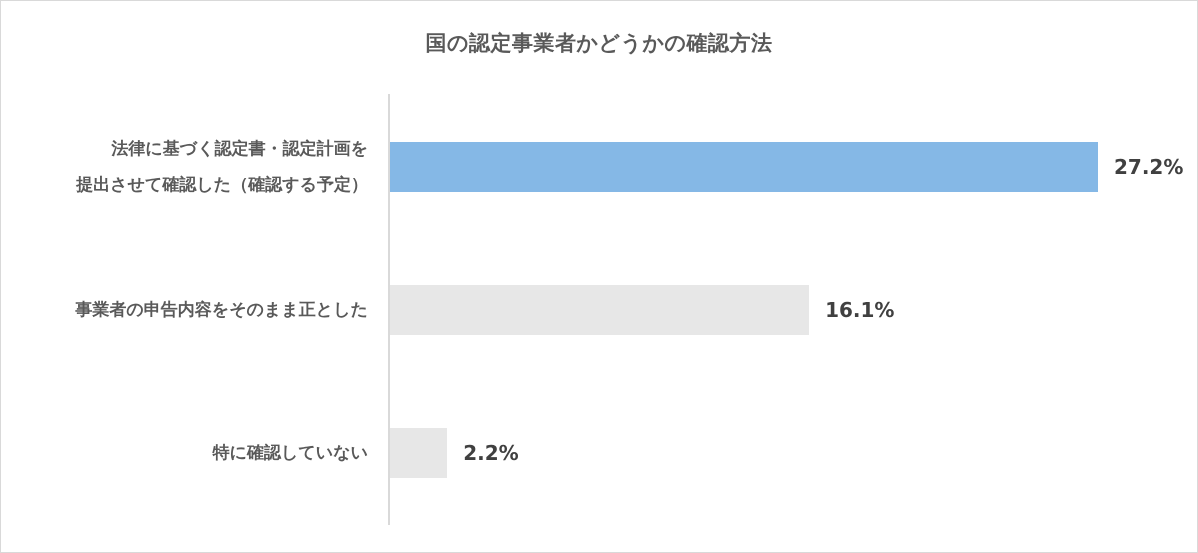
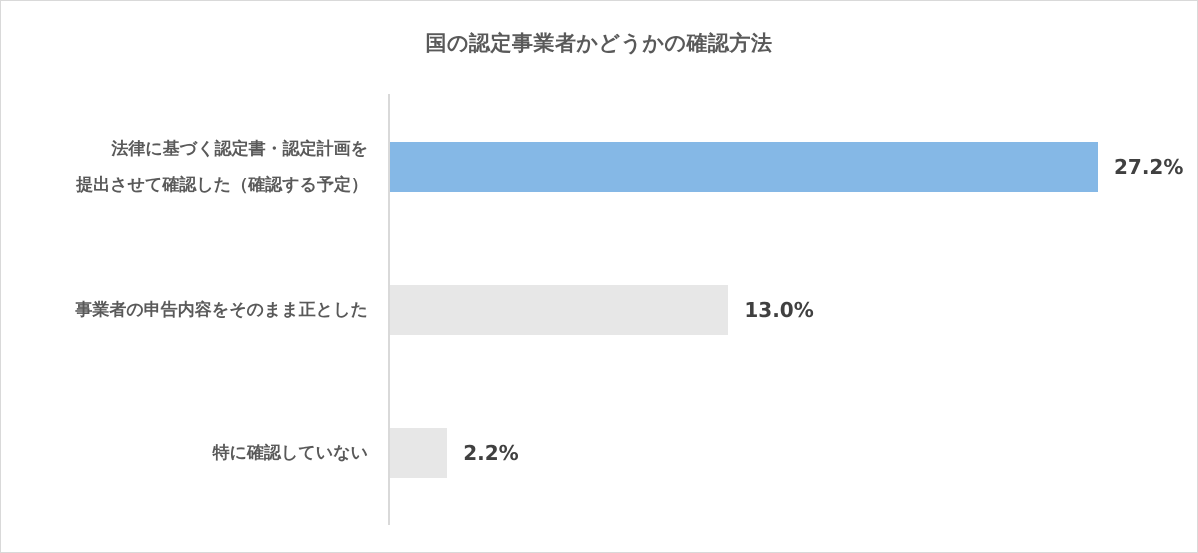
事業者の申告内容をそのまま正とした: 16.1% -> 13.0%
